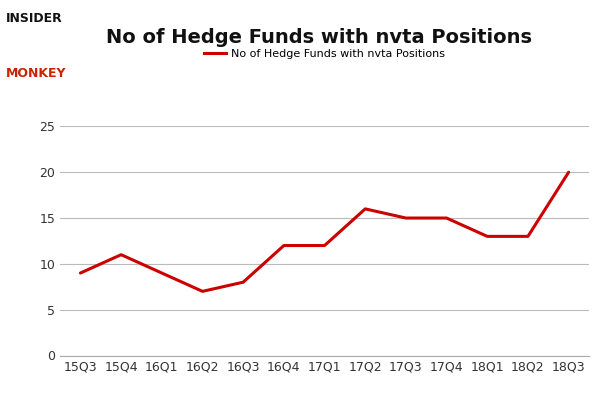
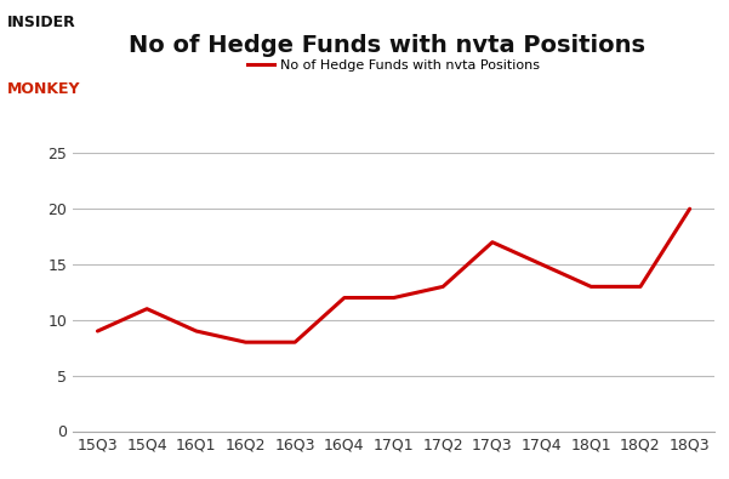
16Q2: 7 -> 8
17Q2: 16 -> 13
17Q3: 15 -> 17
